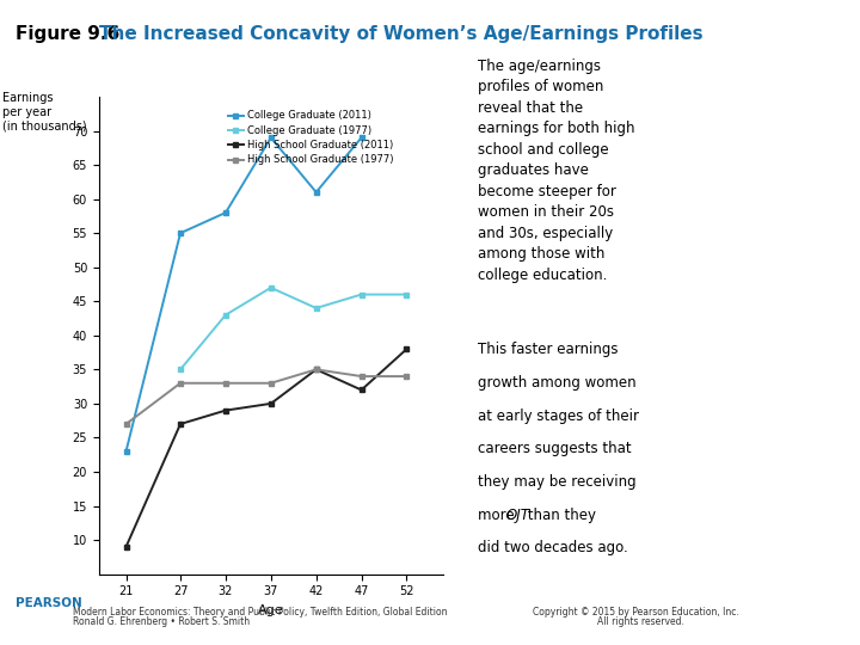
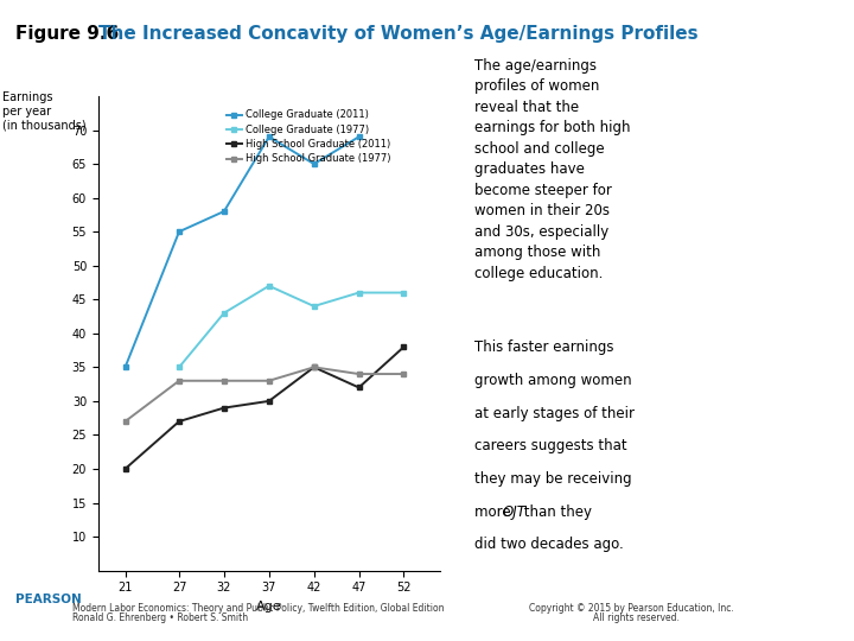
College Graduate (2011)/21: 23 -> 35
High School Graduate (2011)/21: 9 -> 20
College Graduate (2011)/42: 61 -> 65
